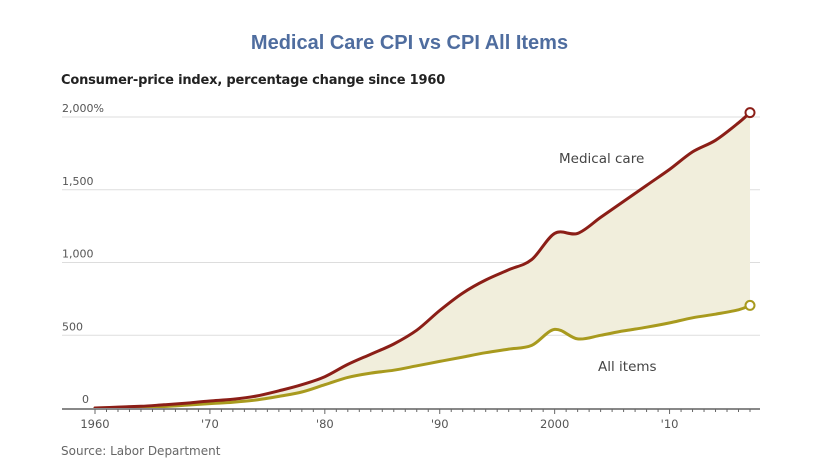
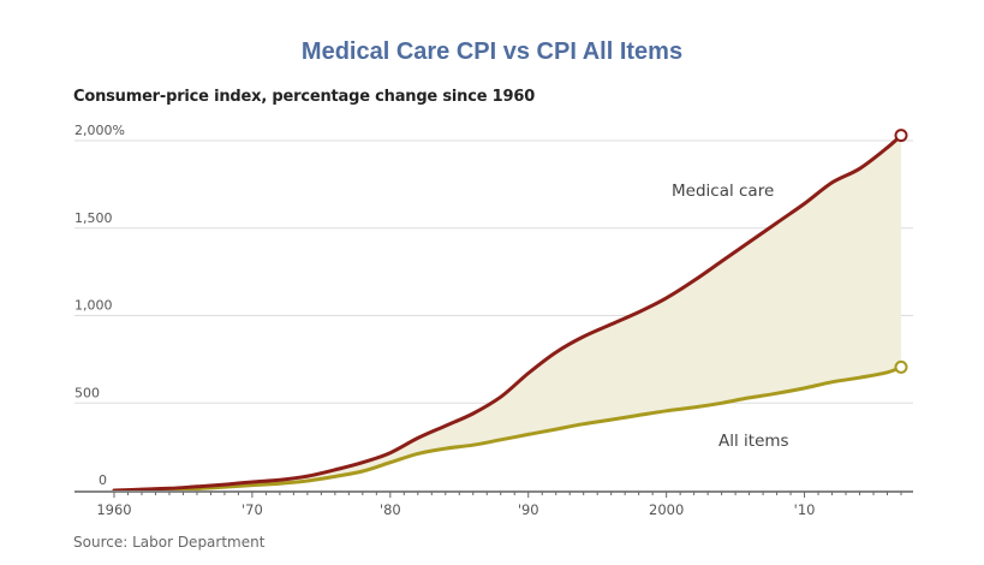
Medical care/2000: 1200% -> 1100%
All items/2000: 540% -> 460%
